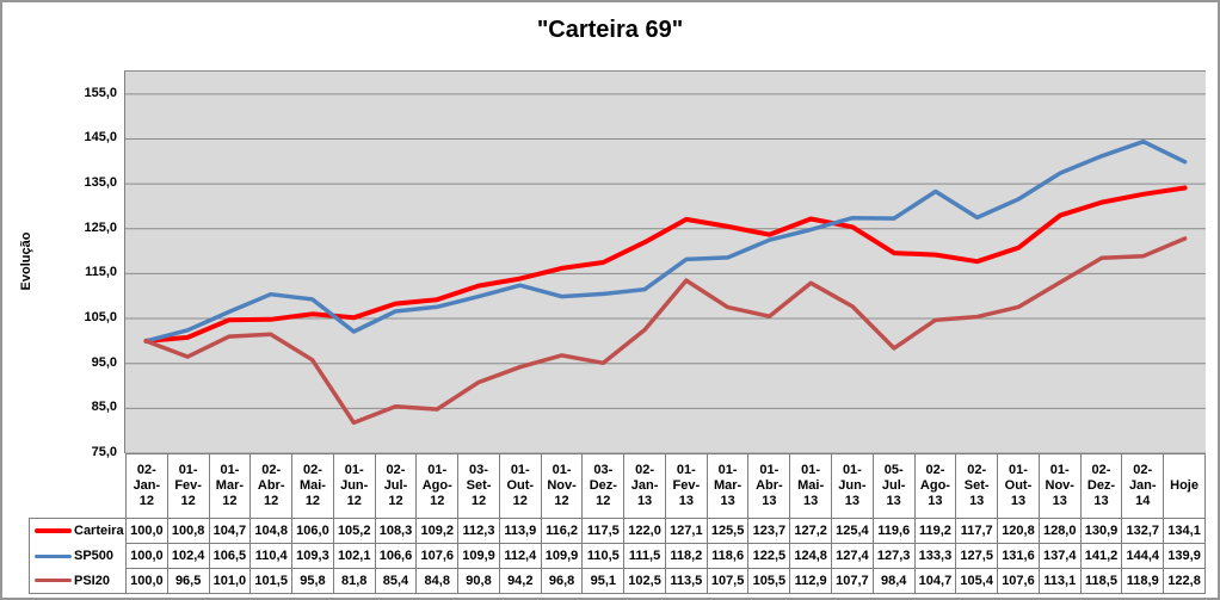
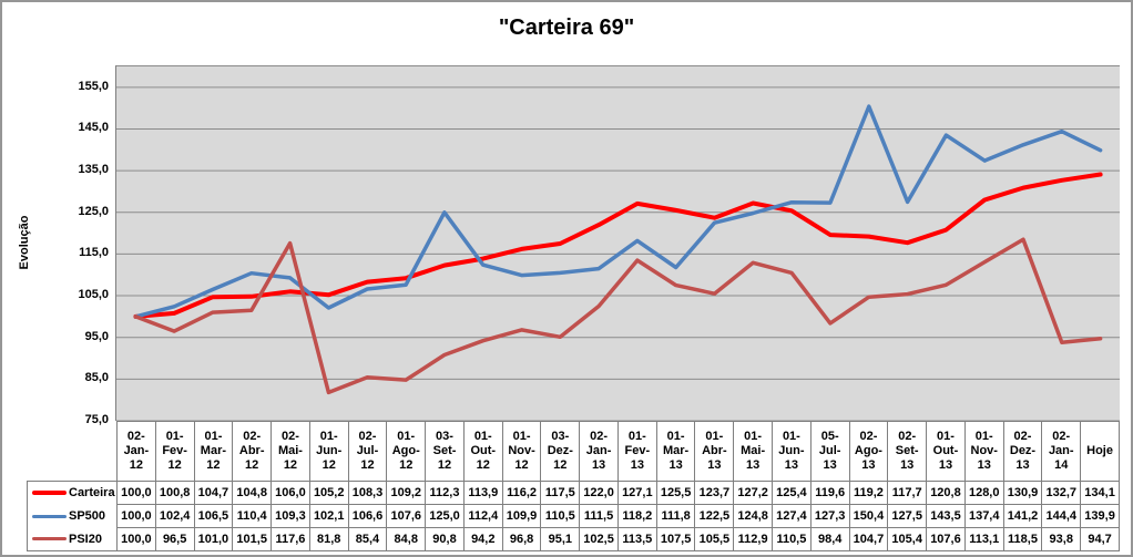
PSI20/02-Mai-12: 95,8 -> 117,6
SP500/03-Set-12: 109,9 -> 125,0
SP500/01-Mar-13: 118,6 -> 111,8
PSI20/01-Jun-13: 107,7 -> 110,5
SP500/02-Ago-13: 133,3 -> 150,4
SP500/01-Out-13: 131,6 -> 143,5
PSI20/02-Jan-14: 118,9 -> 93,8
PSI20/Hoje: 122,8 -> 94,7
